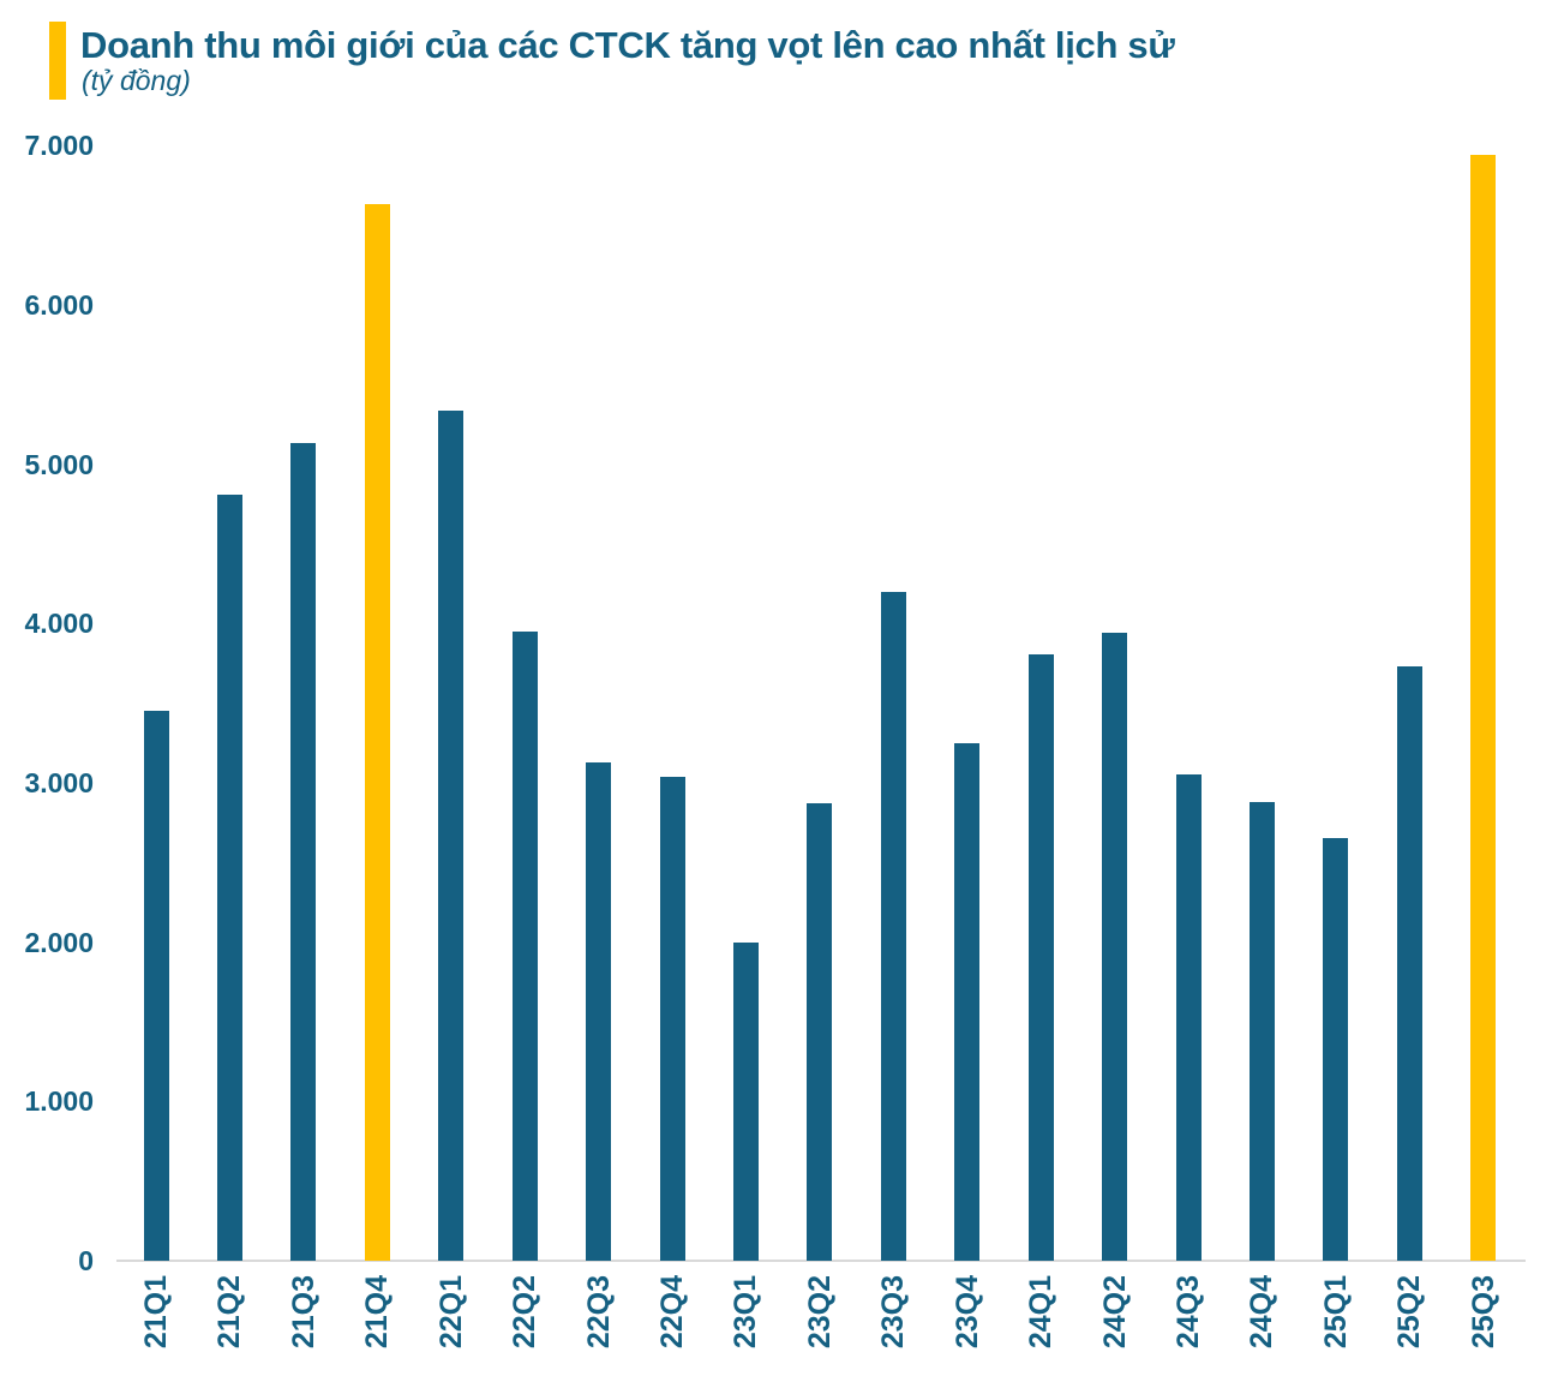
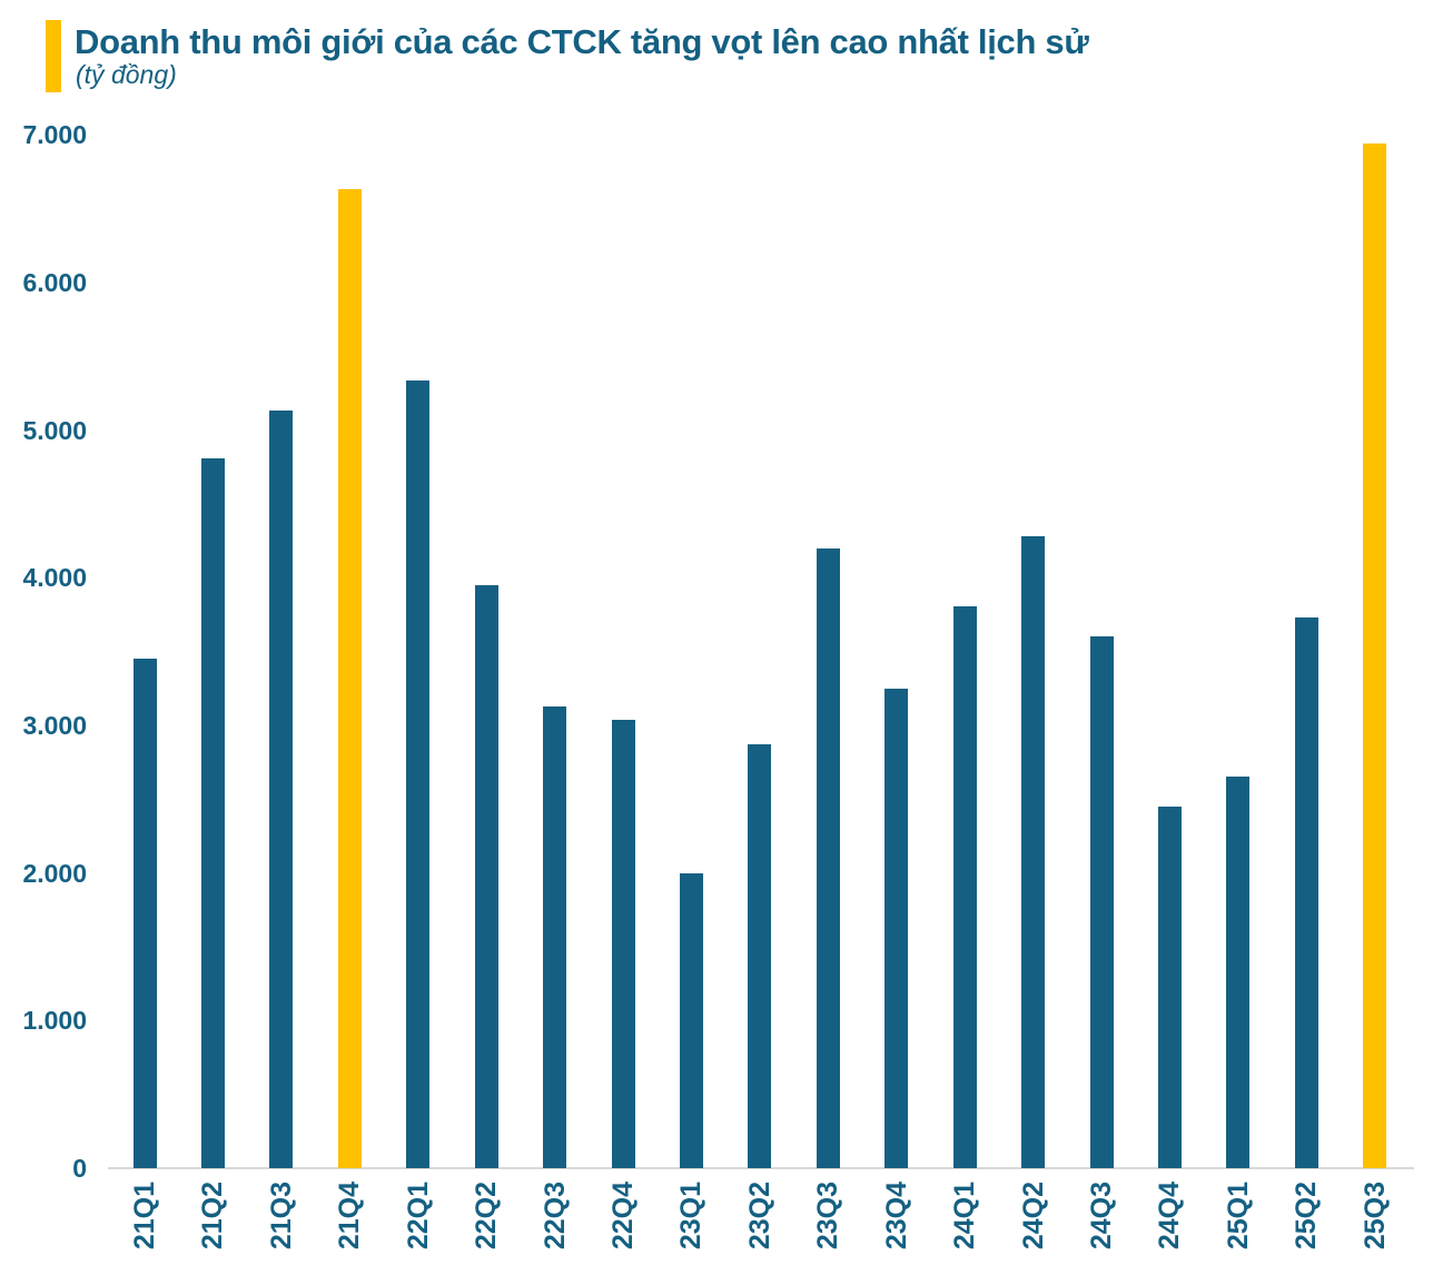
24Q2: 3940 -> 4280
24Q3: 3050 -> 3600
24Q4: 2880 -> 2450
